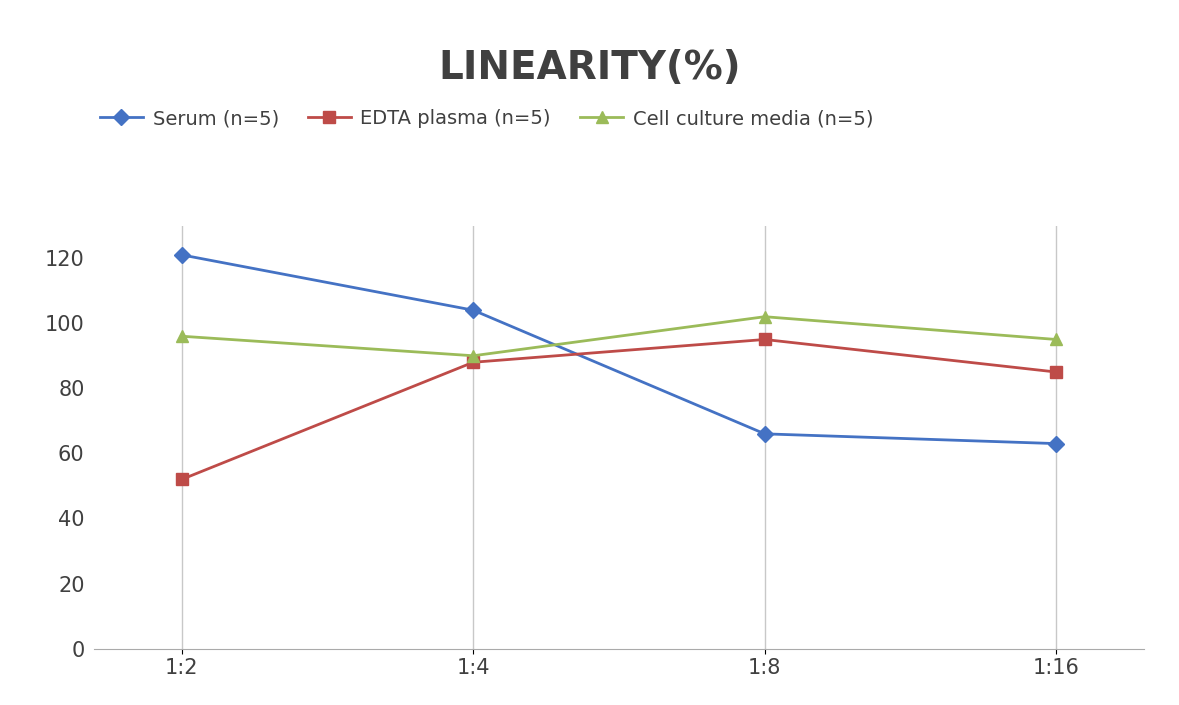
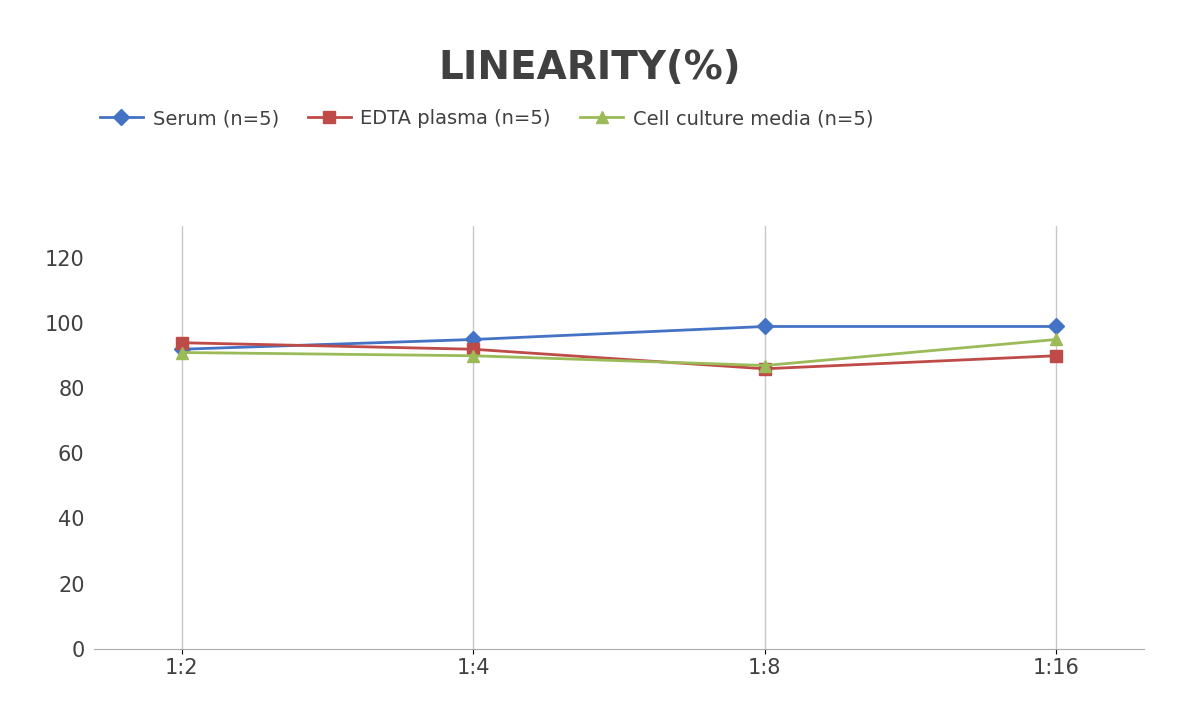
Serum (n=5)/1:2: 121 -> 92
EDTA plasma (n=5)/1:2: 52 -> 94
Cell culture media (n=5)/1:2: 96 -> 91
Serum (n=5)/1:4: 104 -> 95
EDTA plasma (n=5)/1:4: 88 -> 92
Serum (n=5)/1:8: 66 -> 99
EDTA plasma (n=5)/1:8: 95 -> 86
Cell culture media (n=5)/1:8: 102 -> 87
Serum (n=5)/1:16: 63 -> 99
EDTA plasma (n=5)/1:16: 85 -> 90
